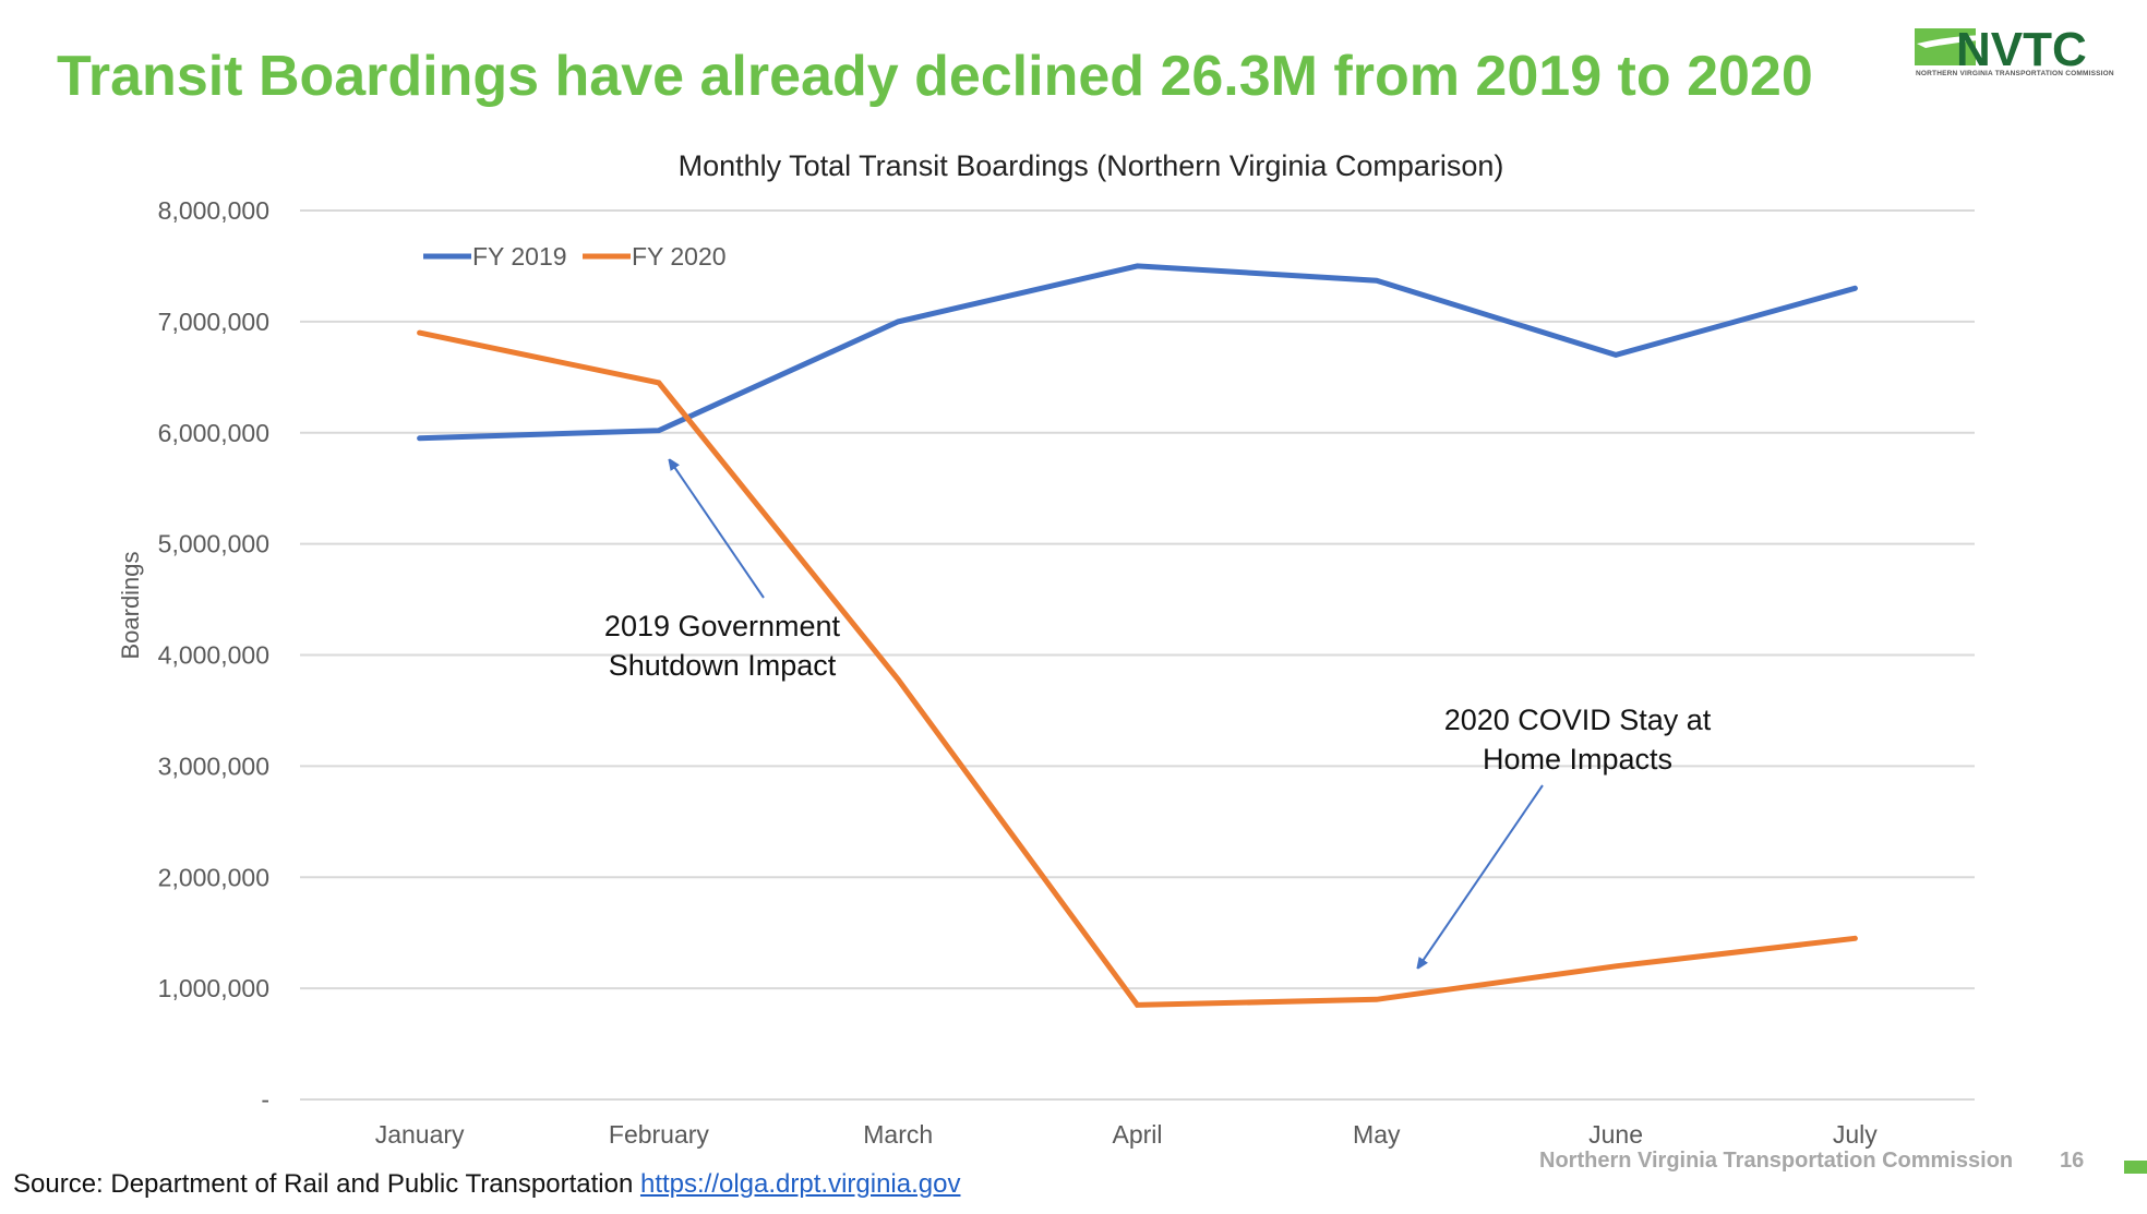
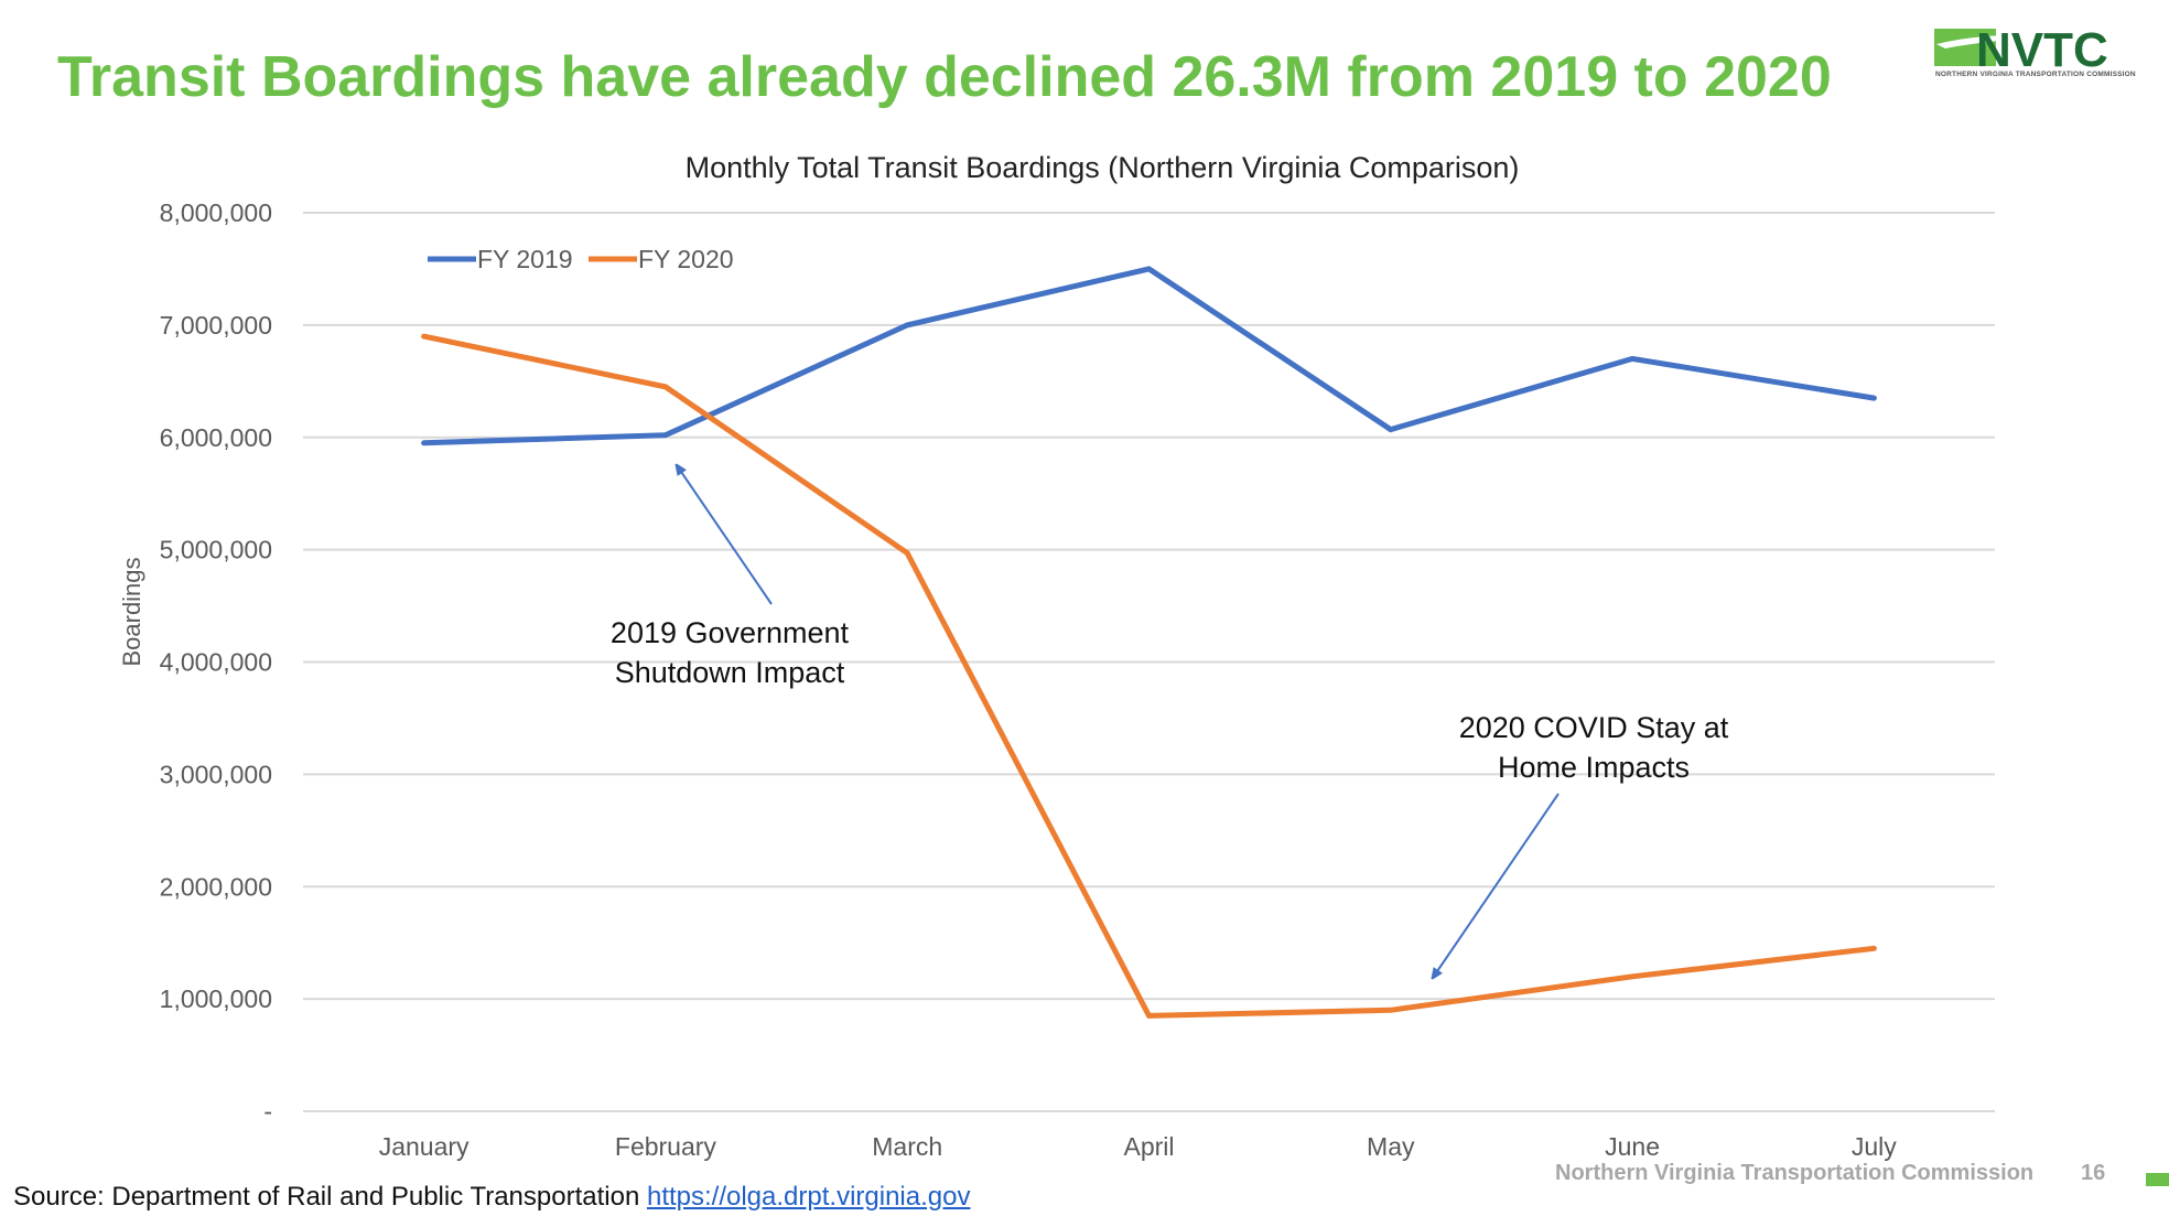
FY 2020/March: 3780000 -> 4970000
FY 2019/May: 7370000 -> 6070000
FY 2019/July: 7300000 -> 6350000
